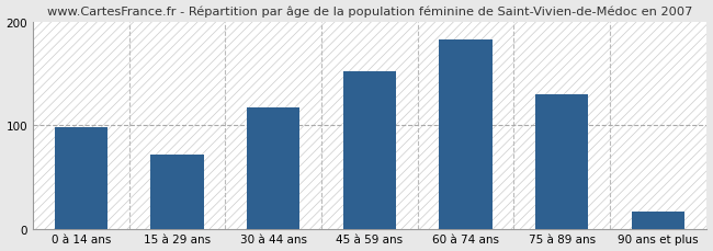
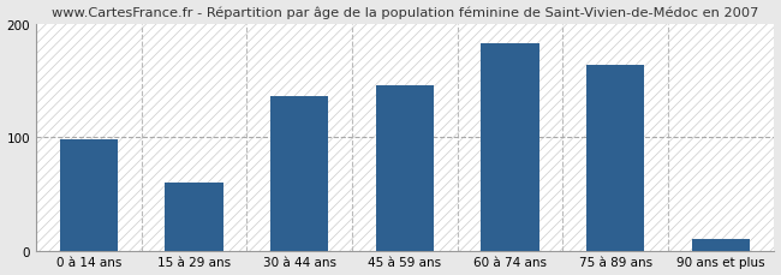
15 à 29 ans: 72 -> 60
30 à 44 ans: 117 -> 136
45 à 59 ans: 152 -> 146
75 à 89 ans: 130 -> 164
90 ans et plus: 17 -> 10
